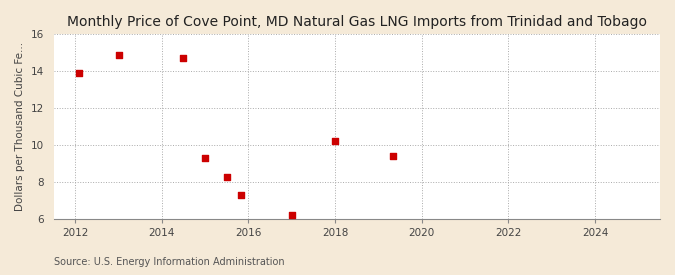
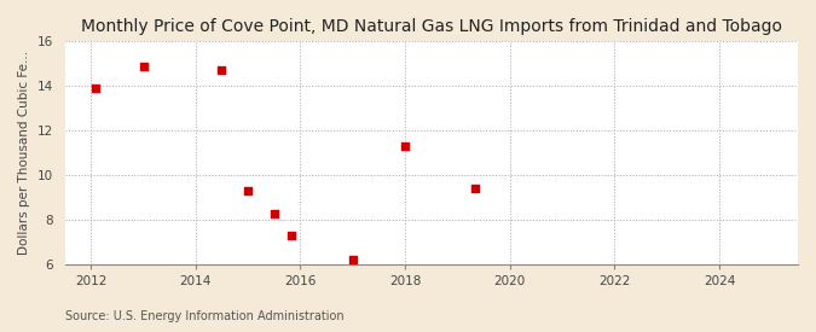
2018: 10.2 -> 11.3
